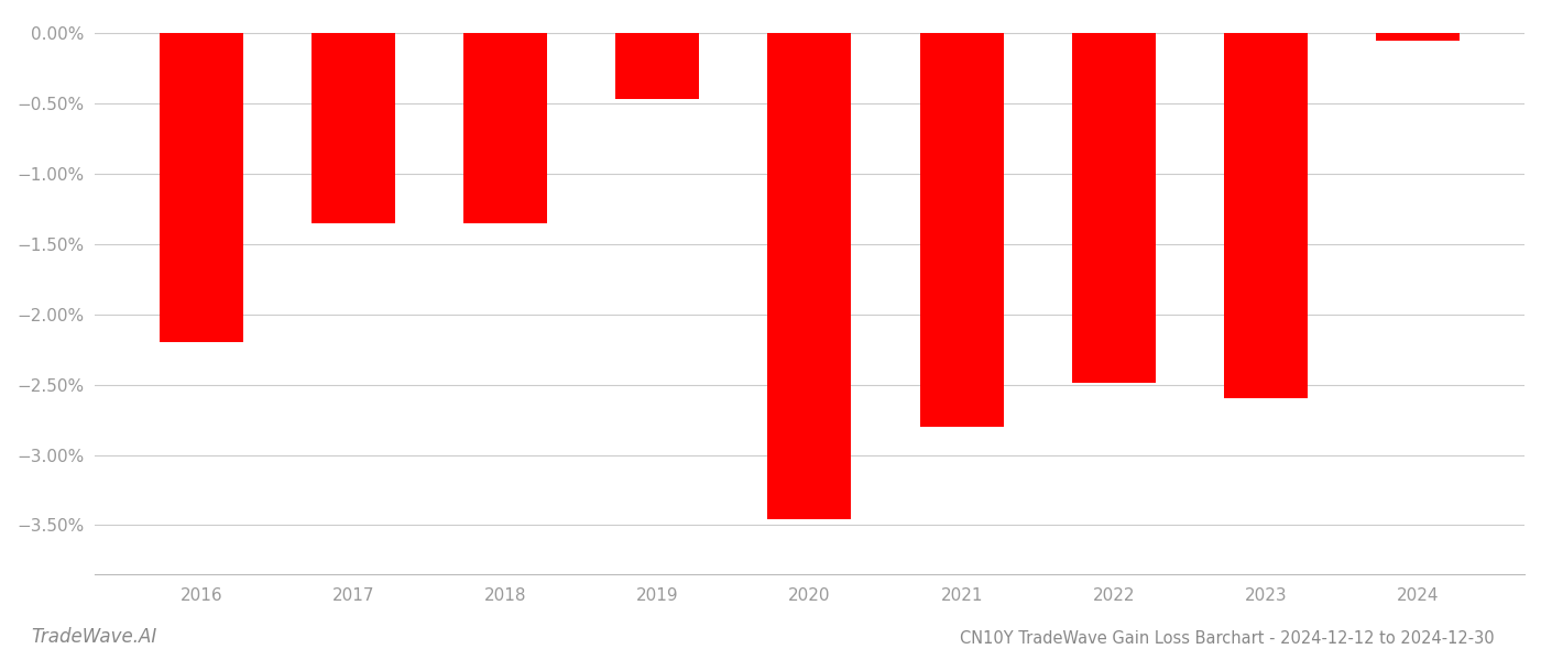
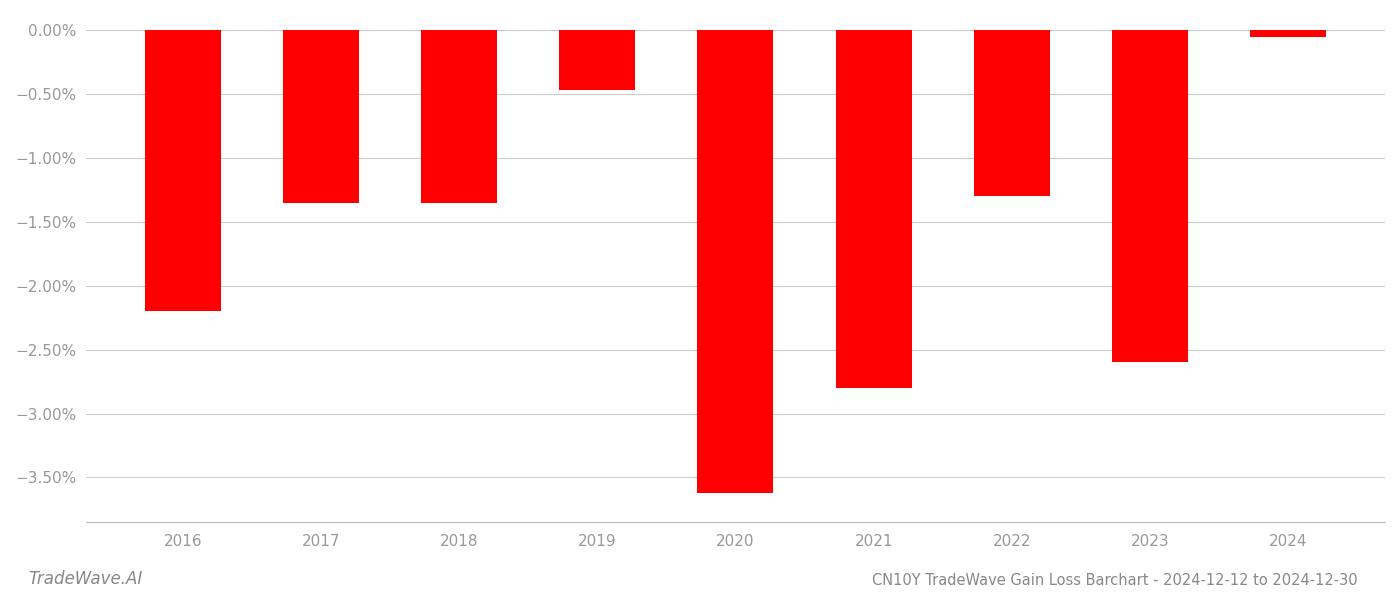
2020: -3.46% -> -3.62%
2022: -2.49% -> -1.30%
